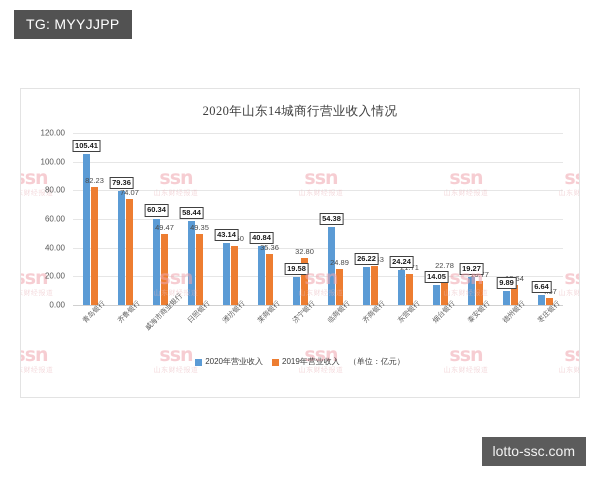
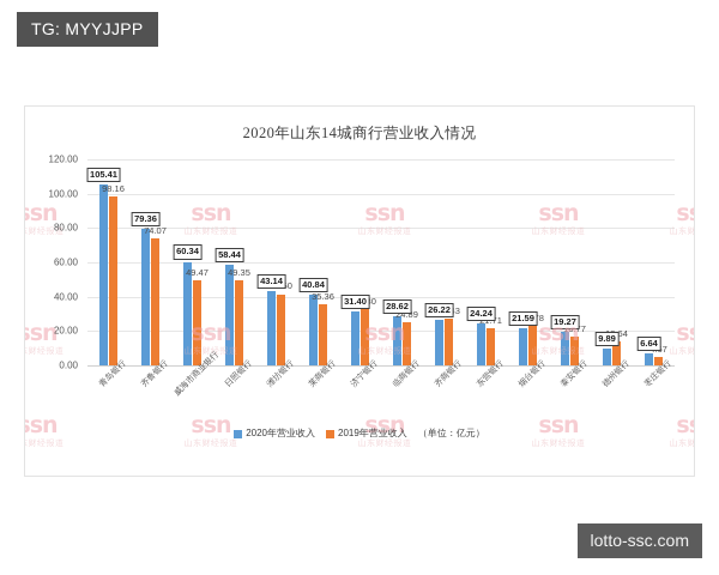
2019年营业收入/青岛银行: 82.23 -> 98.16
2020年营业收入/济宁银行: 19.58 -> 31.40
2020年营业收入/临商银行: 54.38 -> 28.62
2020年营业收入/烟台银行: 14.05 -> 21.59
